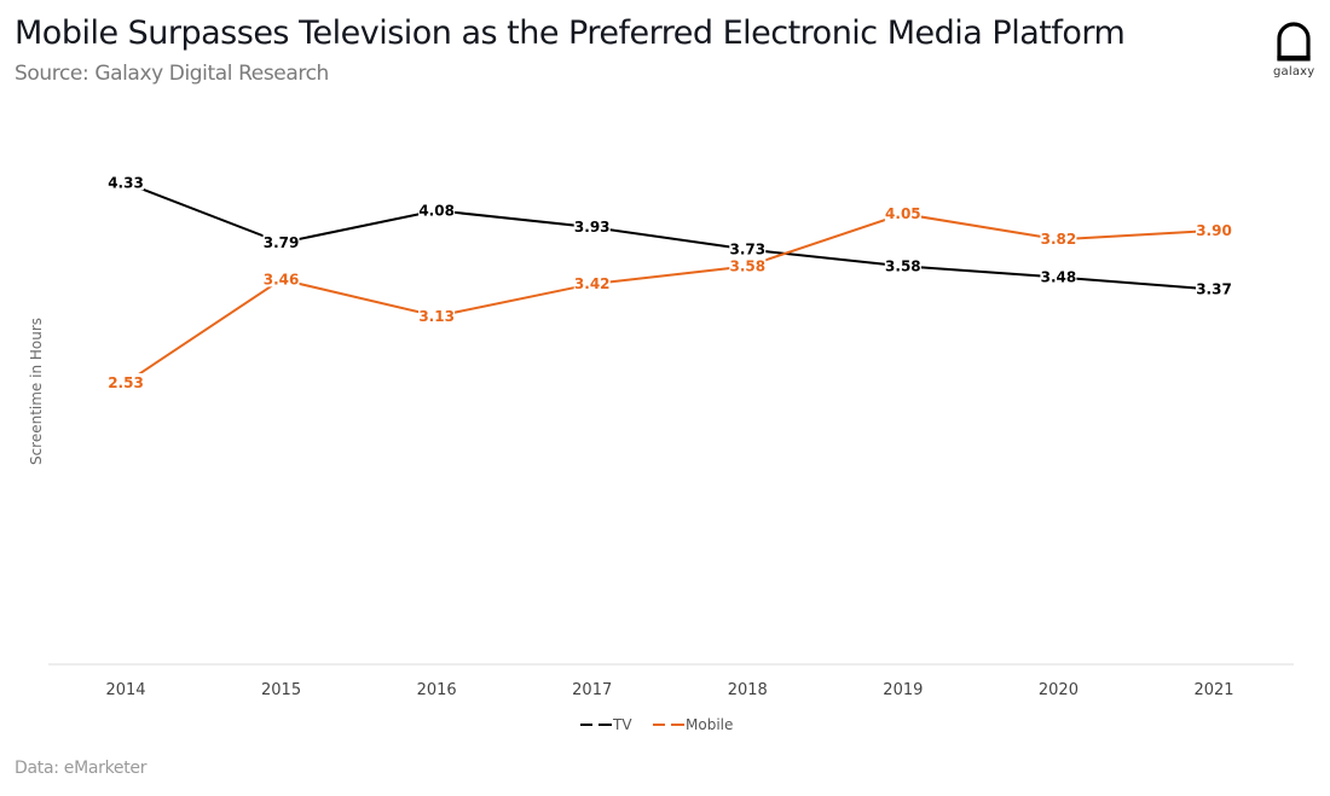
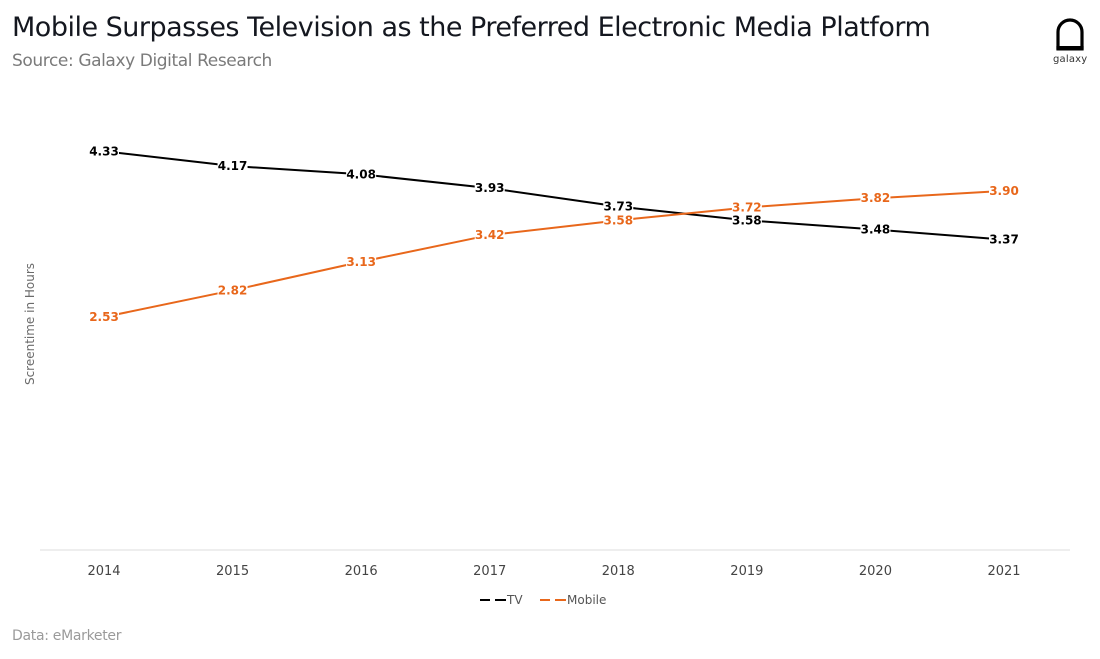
TV/2015: 3.79 -> 4.17
Mobile/2015: 3.46 -> 2.82
Mobile/2019: 4.05 -> 3.72
